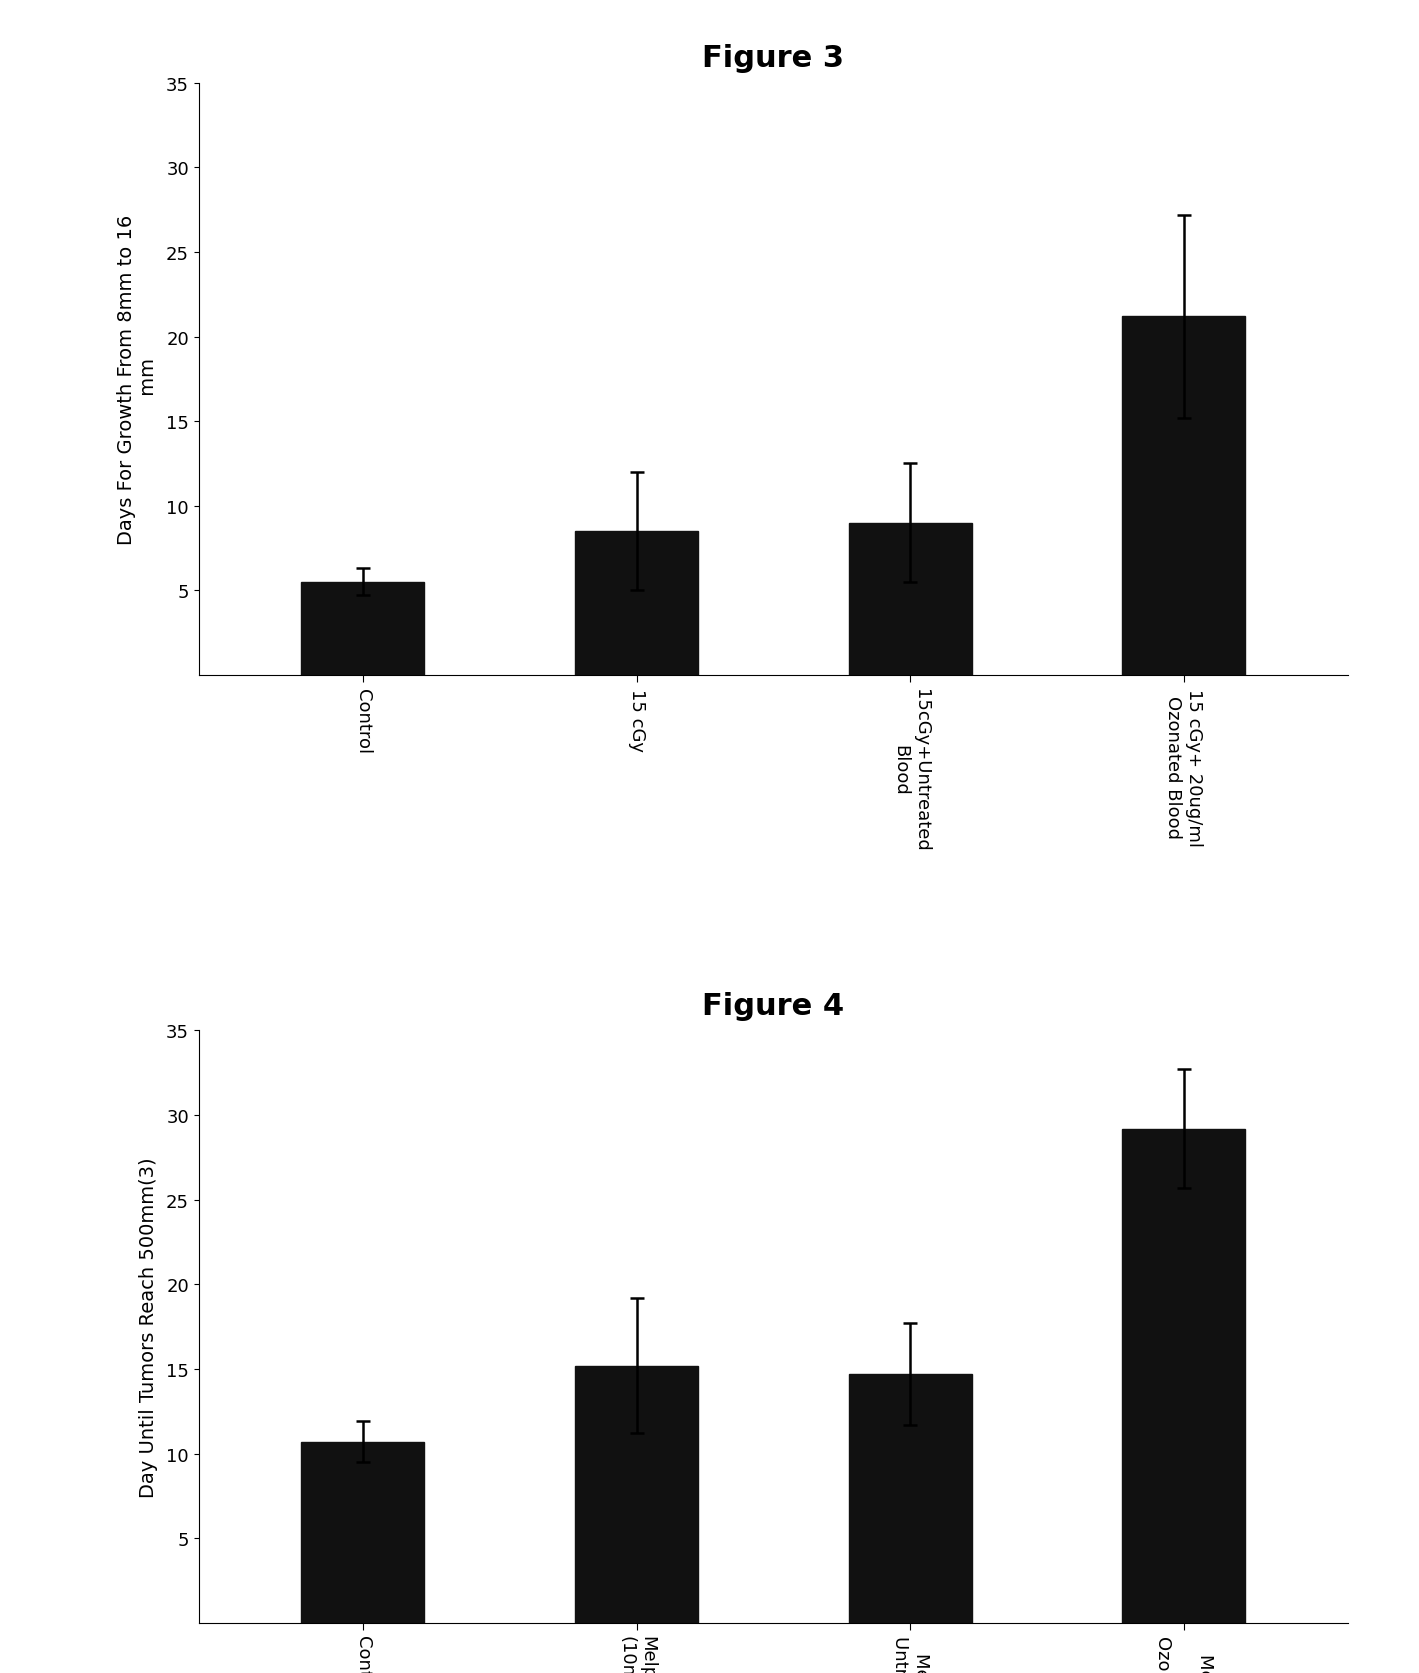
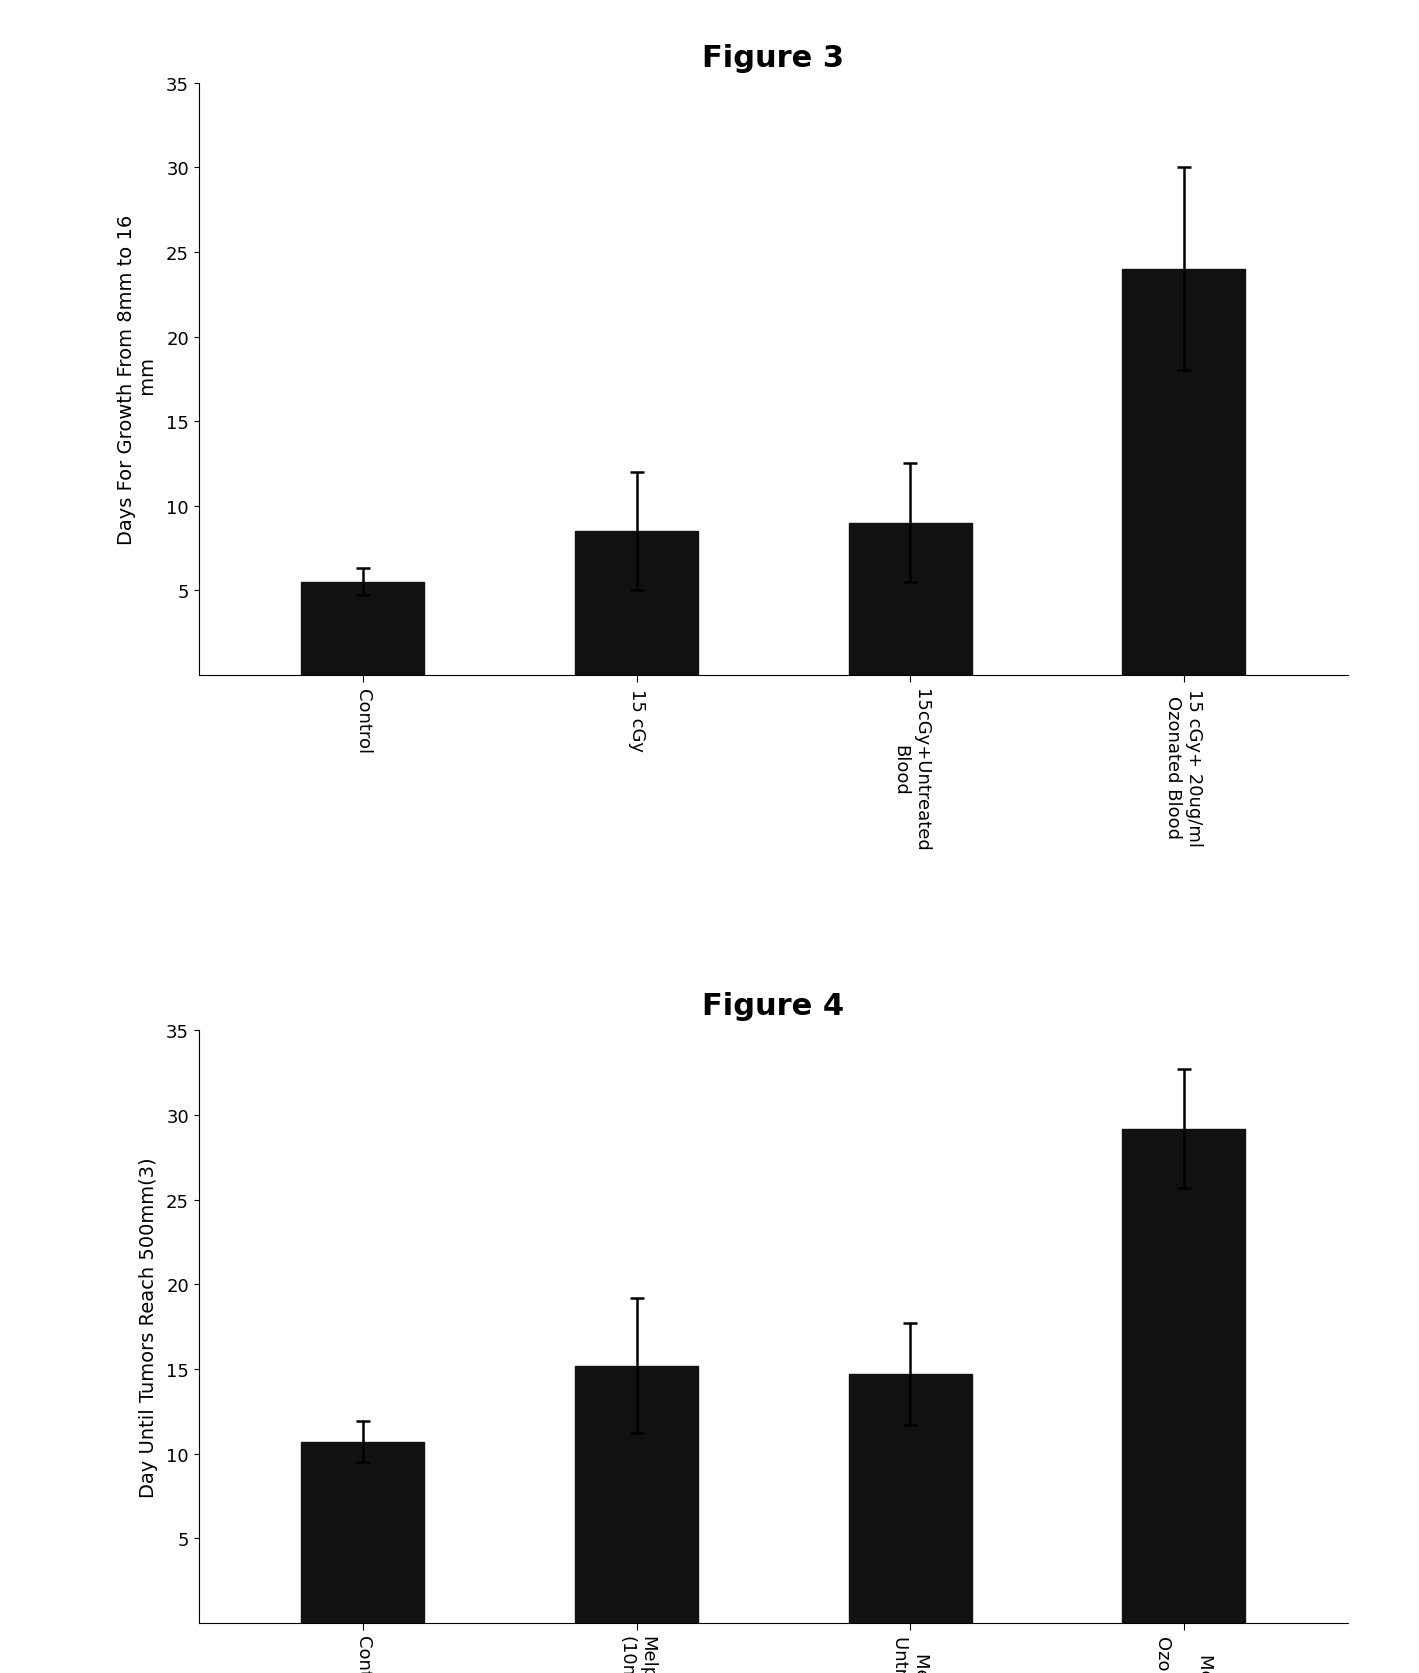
Figure 3/15 cGy+ 20ug/ml Ozonated Blood: 21.2 -> 24.0
